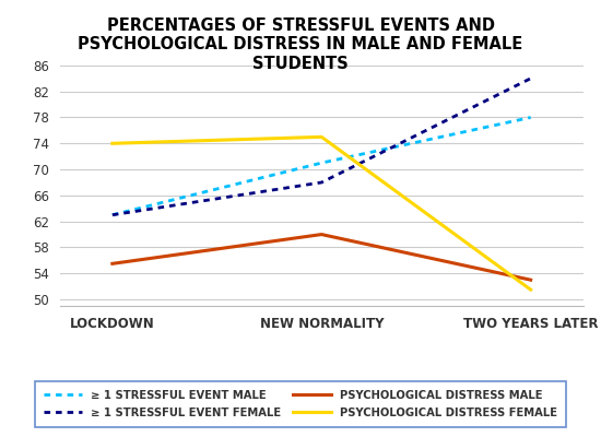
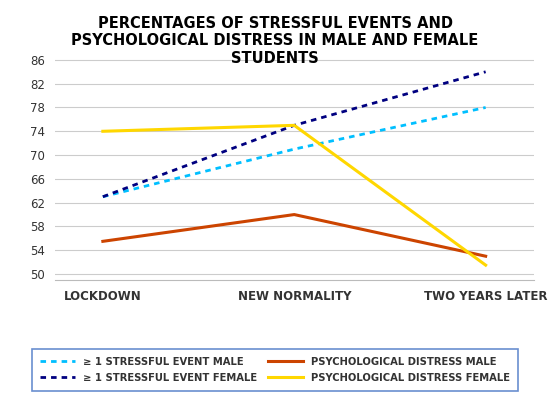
≥ 1 STRESSFUL EVENT FEMALE/NEW NORMALITY: 68 -> 75
